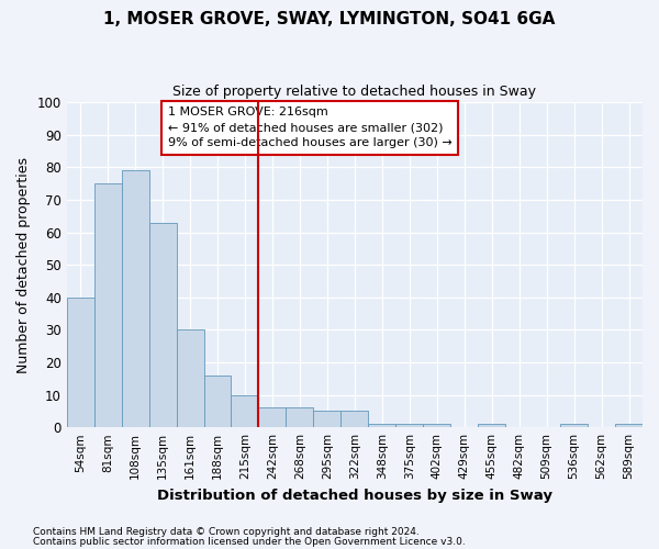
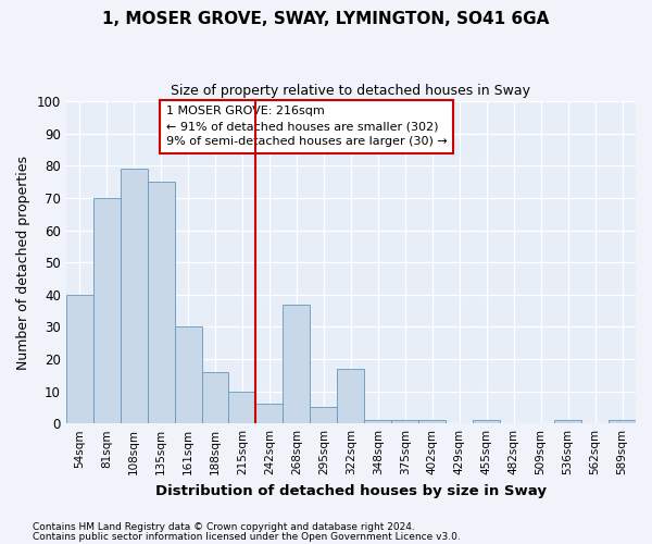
81sqm: 75 -> 70
135sqm: 63 -> 75
268sqm: 6 -> 37
322sqm: 5 -> 17
